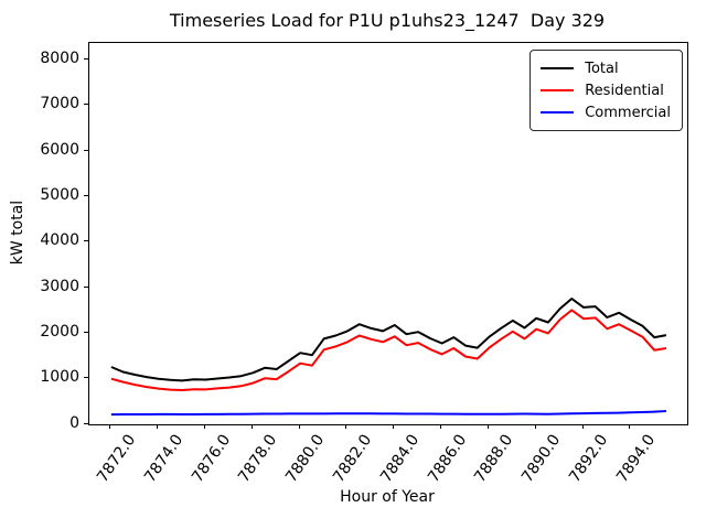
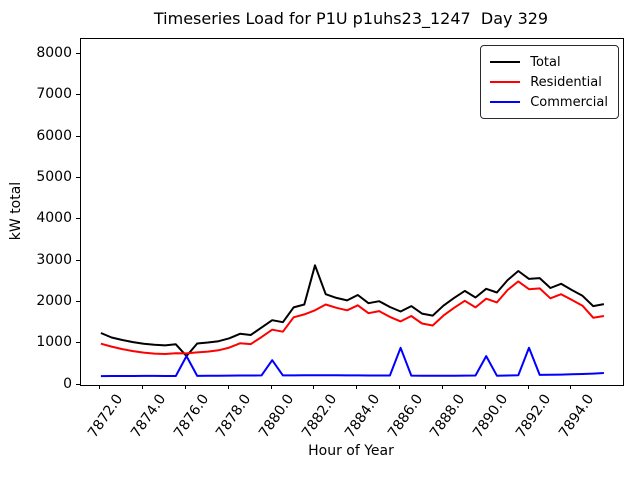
Total/7876.0: 1000 -> 700
Commercial/7876.0: 200 -> 700
Commercial/7880.0: 200 -> 600
Total/7882.0: 2000 -> 2900
Commercial/7886.0: 200 -> 900
Commercial/7890.0: 200 -> 700
Commercial/7892.0: 200 -> 900
